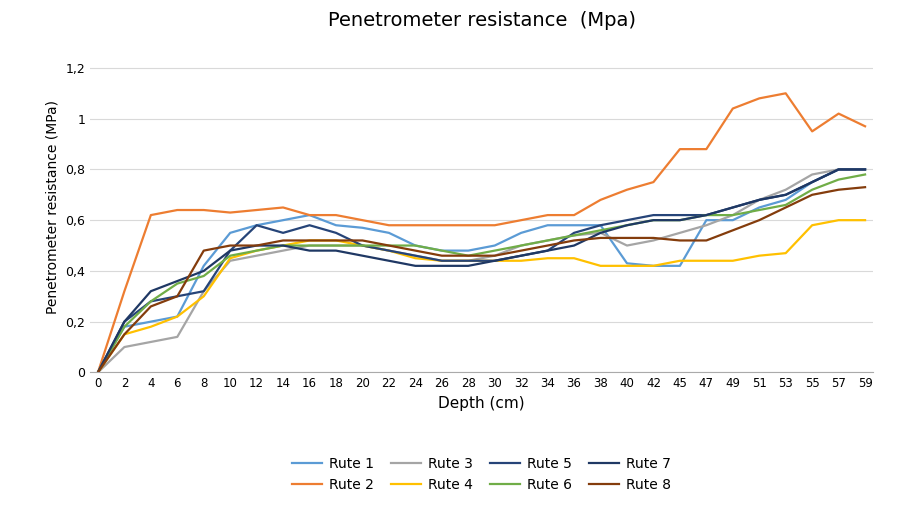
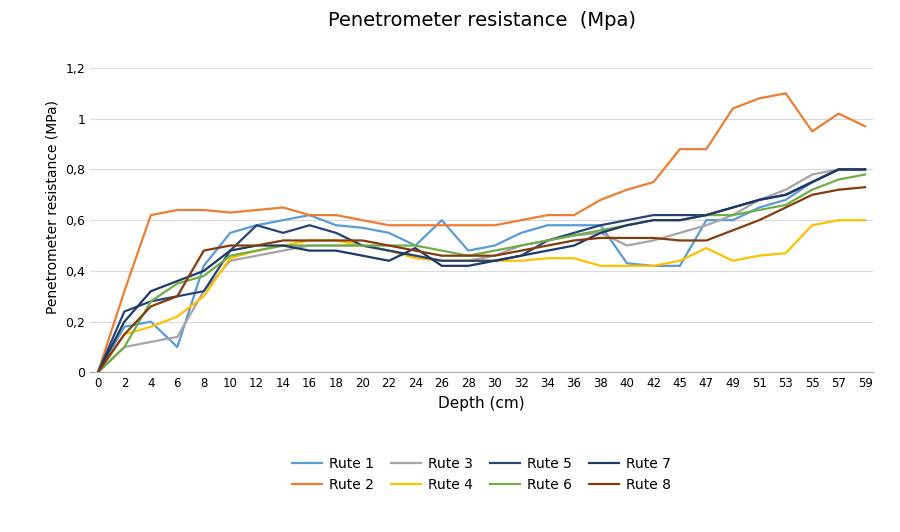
Rute 5/2: 0,20 -> 0,24
Rute 6/2: 0,18 -> 0,10
Rute 1/6: 0,22 -> 0,10
Rute 7/24: 0,42 -> 0,49
Rute 1/26: 0,48 -> 0,60
Rute 5/34: 0,48 -> 0,52
Rute 4/47: 0,44 -> 0,49
